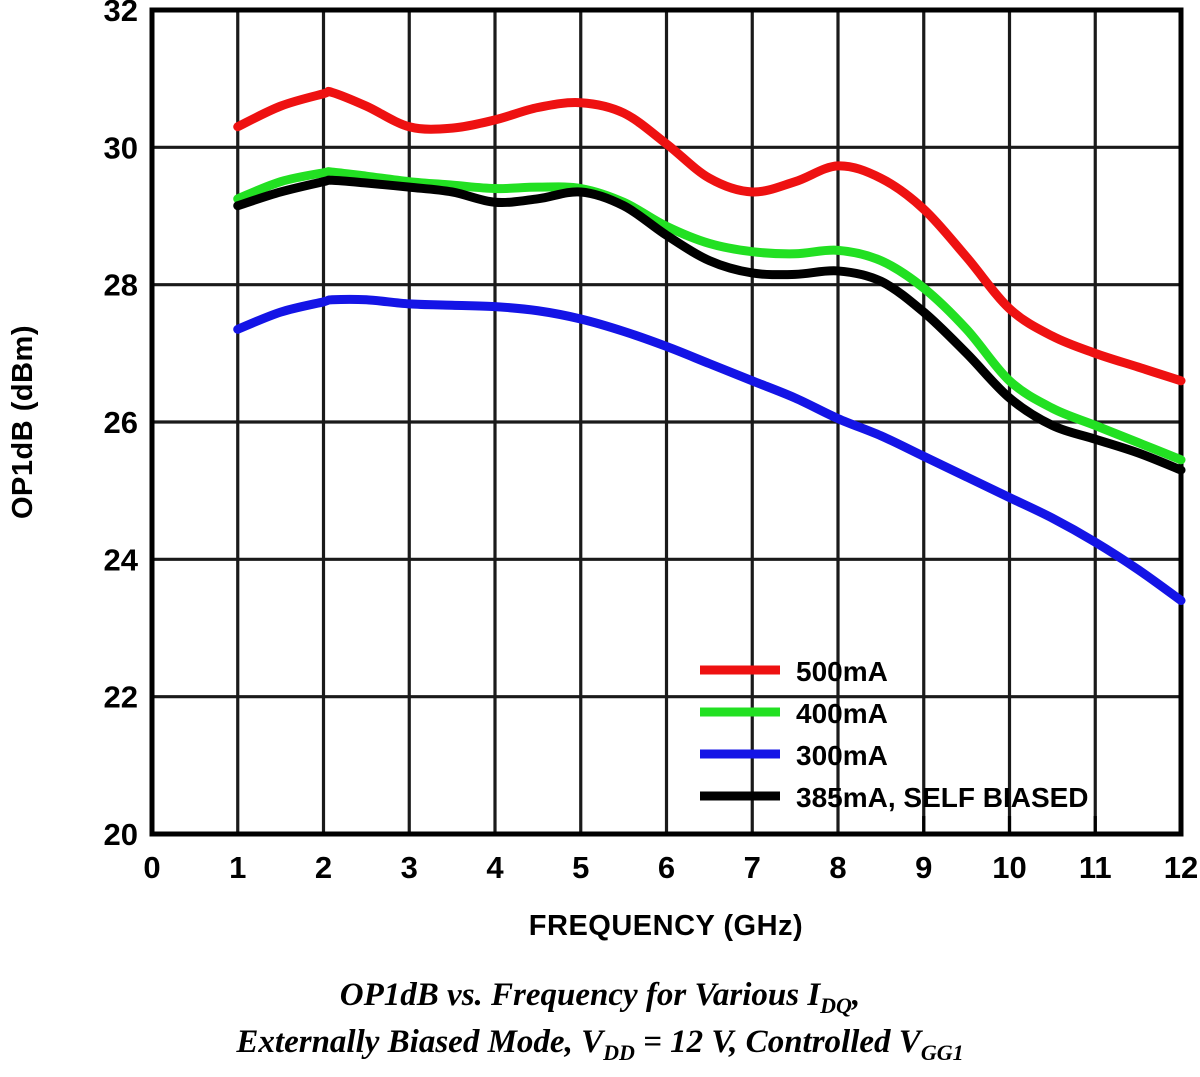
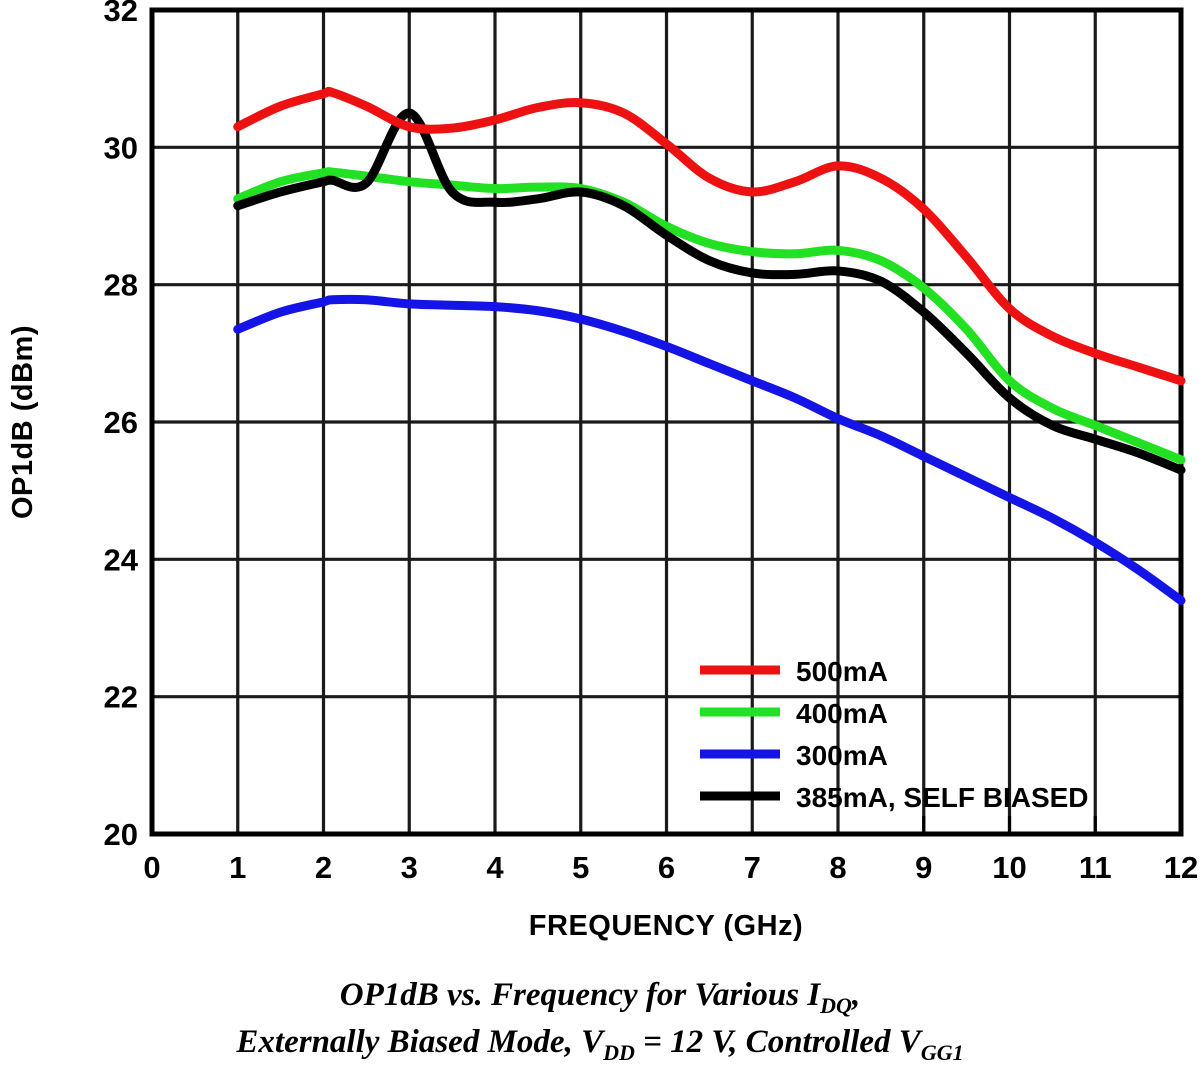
385mA, SELF BIASED/3: 29.4 -> 30.5
